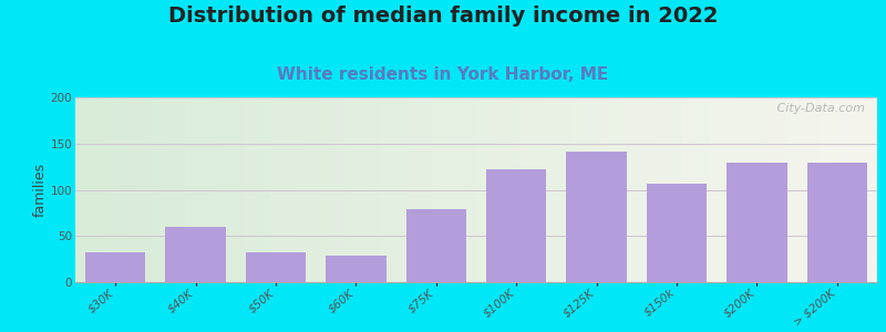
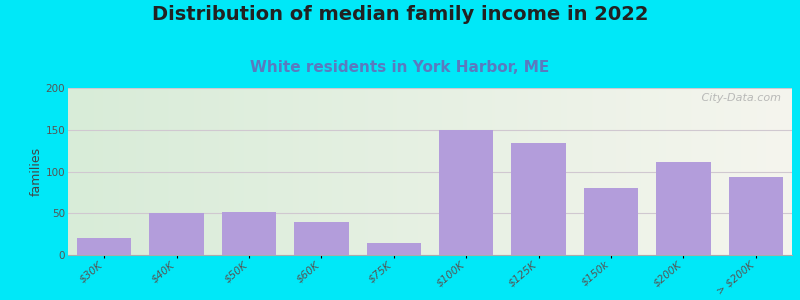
$30K: 32 -> 20
$40K: 60 -> 50
$50K: 32 -> 52
$60K: 29 -> 40
$75K: 79 -> 14
$100K: 122 -> 150
$125K: 142 -> 134
$150k: 107 -> 80
$200K: 130 -> 112
> $200K: 130 -> 94
